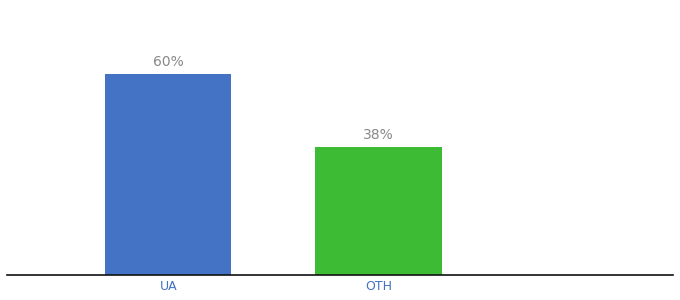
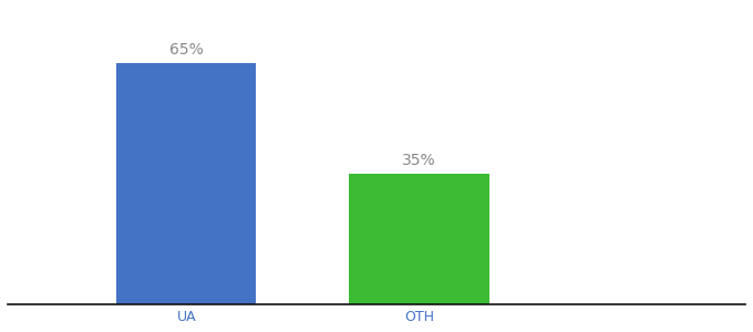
UA: 60% -> 65%
OTH: 38% -> 35%
